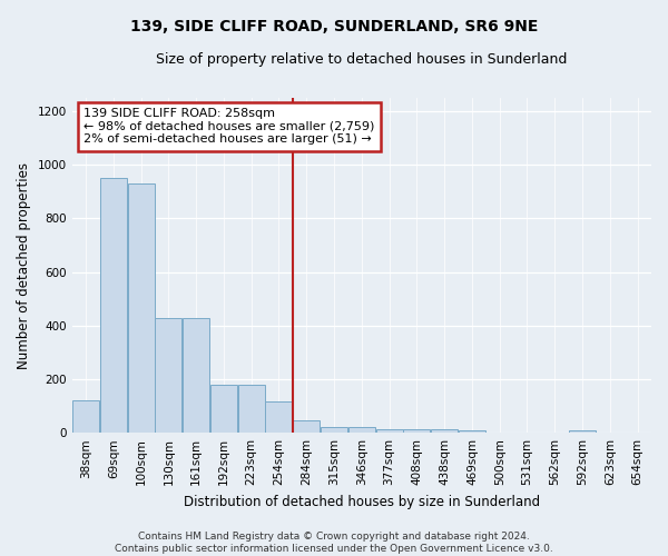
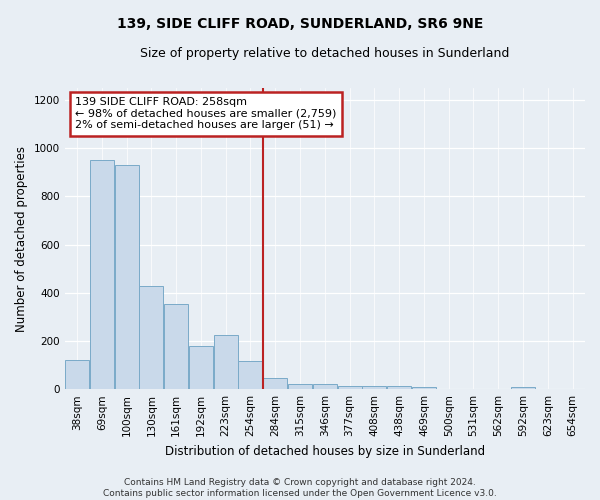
161sqm: 430 -> 355
223sqm: 180 -> 225
